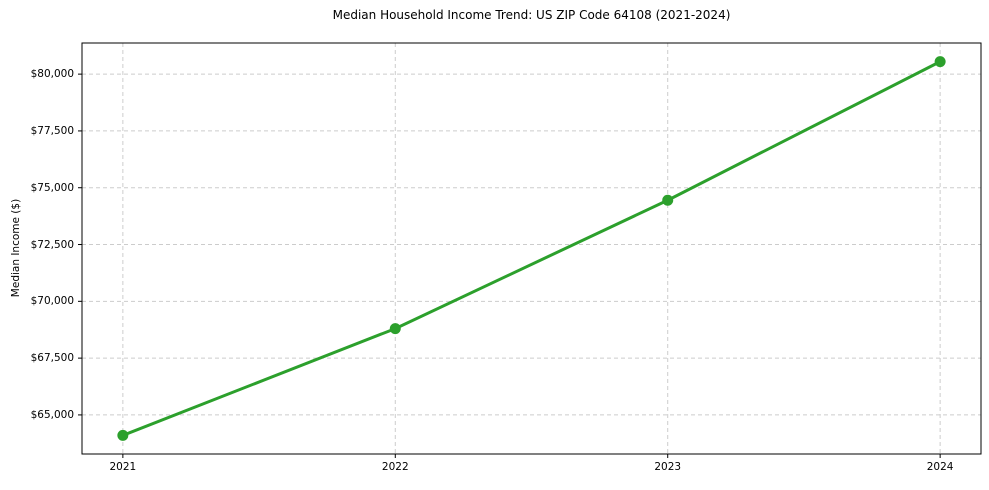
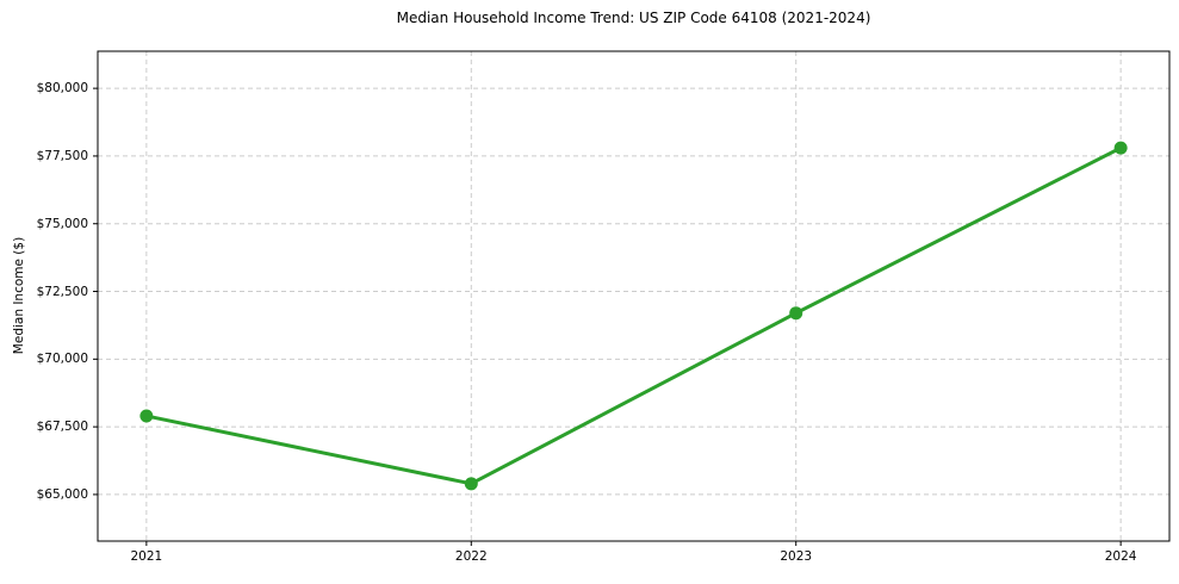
2021: $64100 -> $67900
2022: $68800 -> $65400
2023: $74400 -> $71700
2024: $80600 -> $77800
